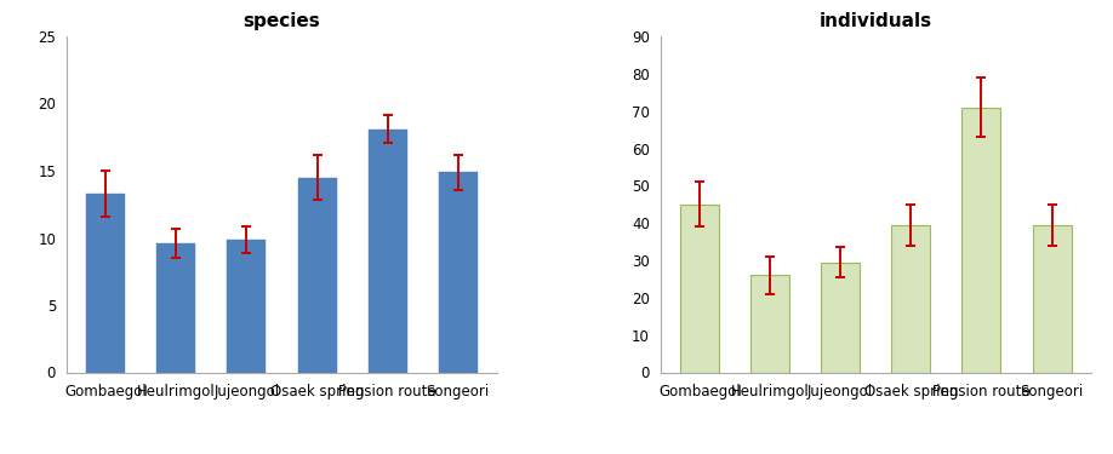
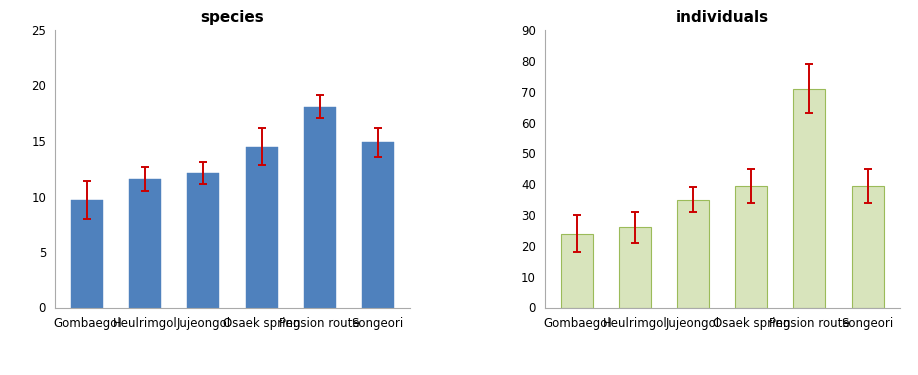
species/Gombaegol: 13.3 -> 9.7
species/Heulrimgol: 9.6 -> 11.6
species/Jujeongol: 9.9 -> 12.1
individuals/Gombaegol: 45.0 -> 24.0
individuals/Jujeongol: 29.5 -> 35.0
